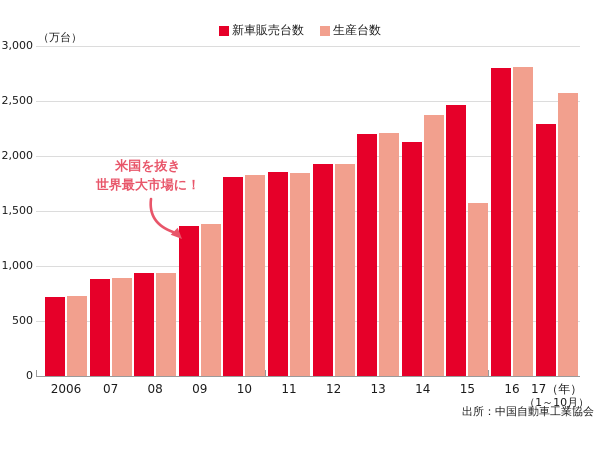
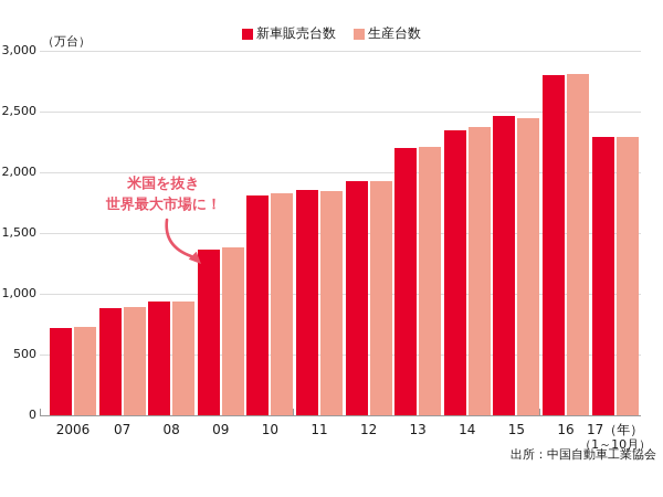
新車販売台数/14: 2130 -> 2350
生産台数/15: 1570 -> 2450
生産台数/17（年）: 2570 -> 2300
